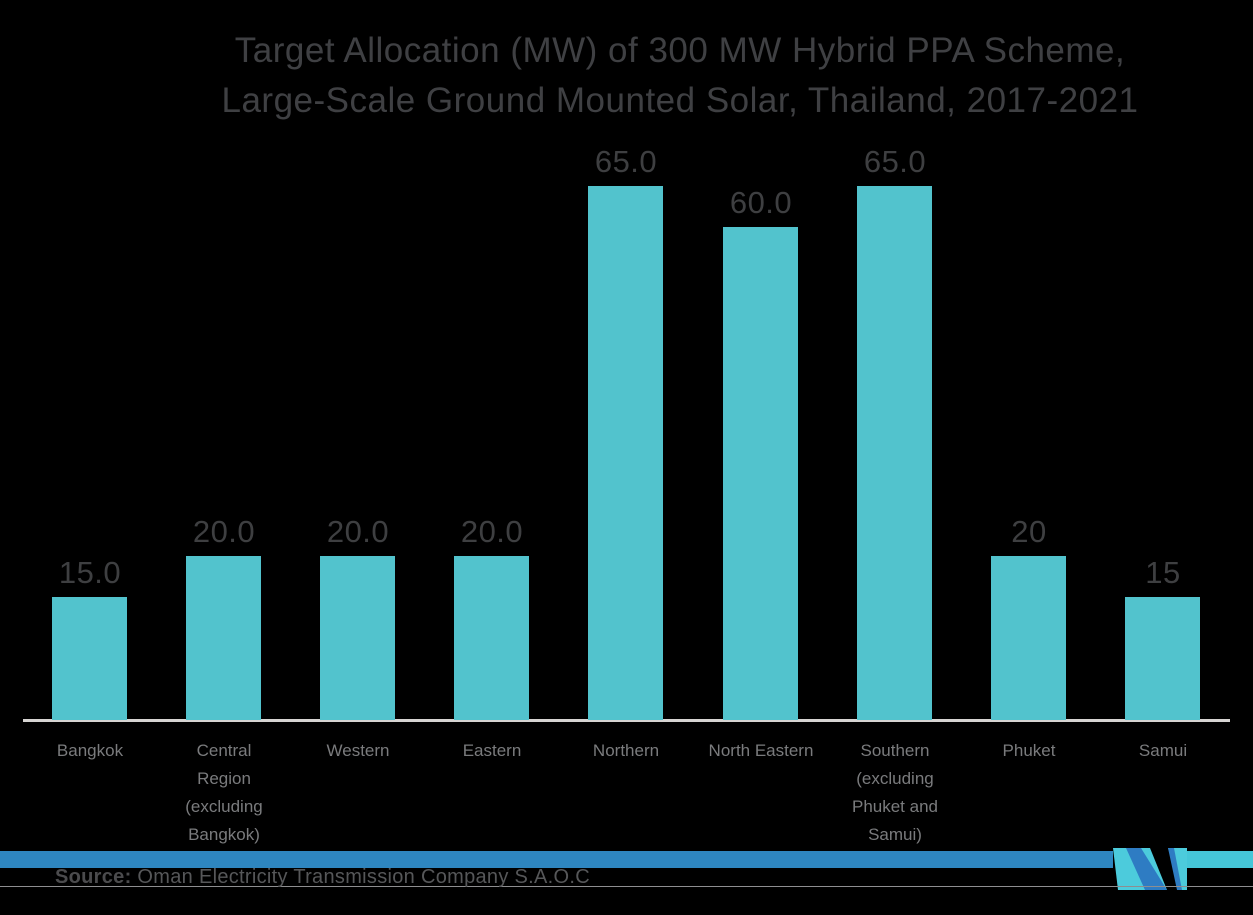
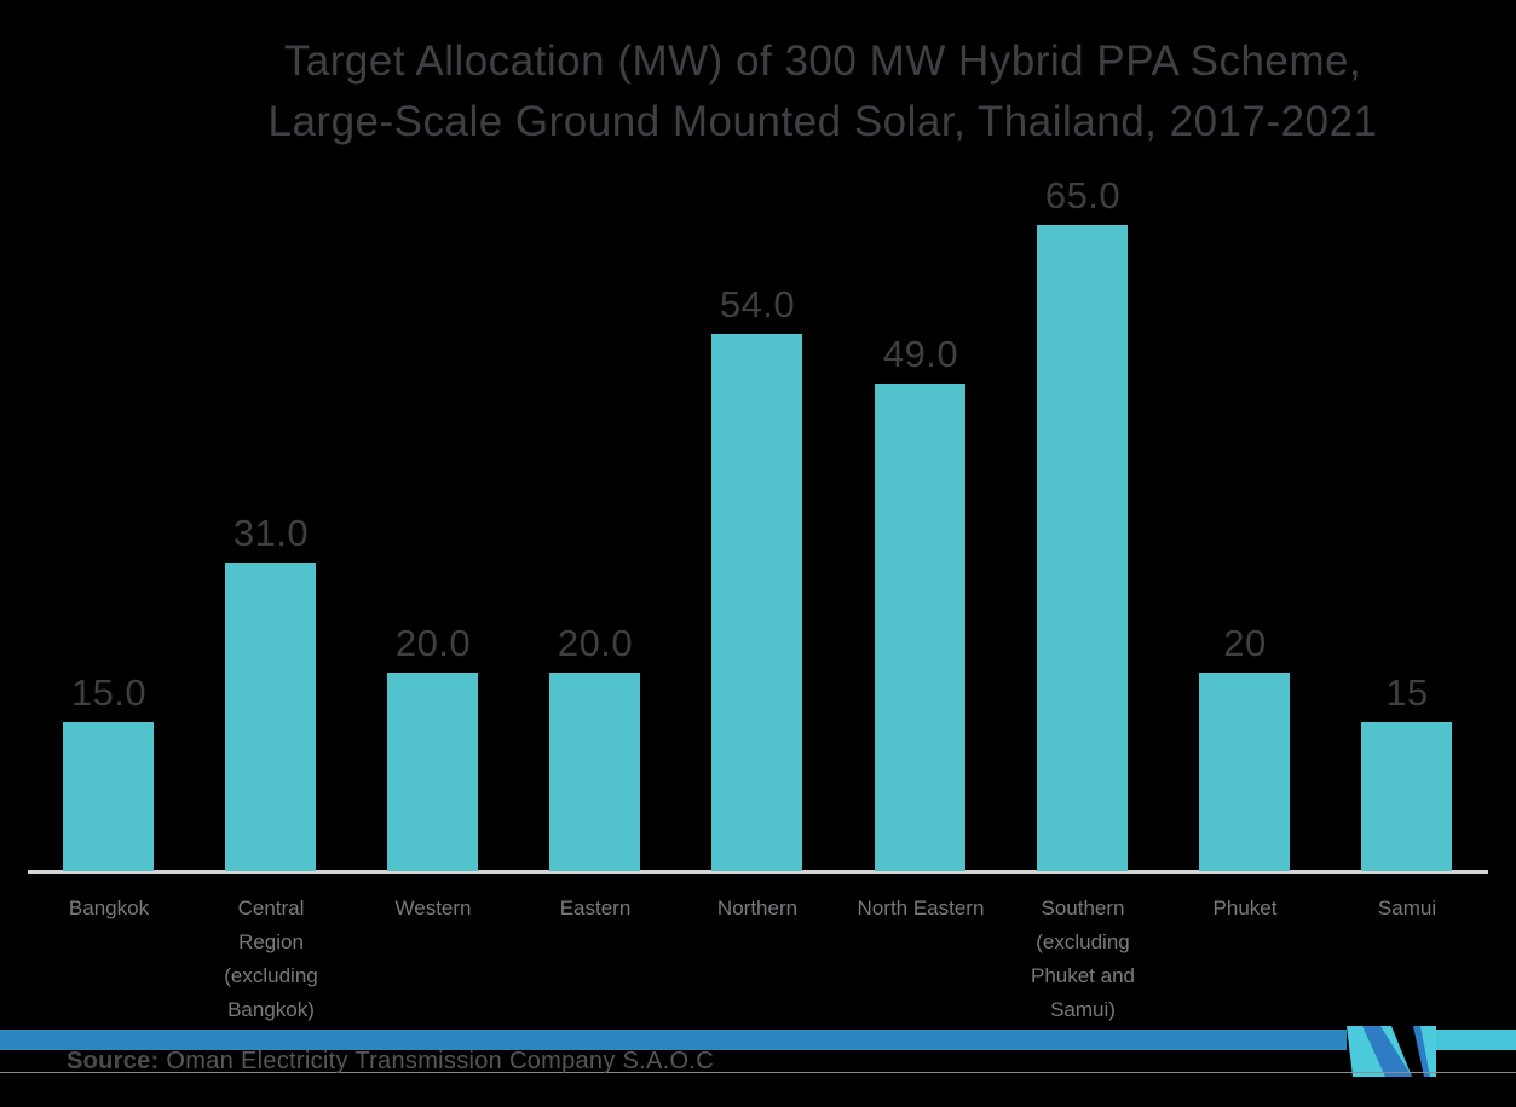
Central Region (excluding Bangkok): 20.0 -> 31.0
Northern: 65.0 -> 54.0
North Eastern: 60.0 -> 49.0
